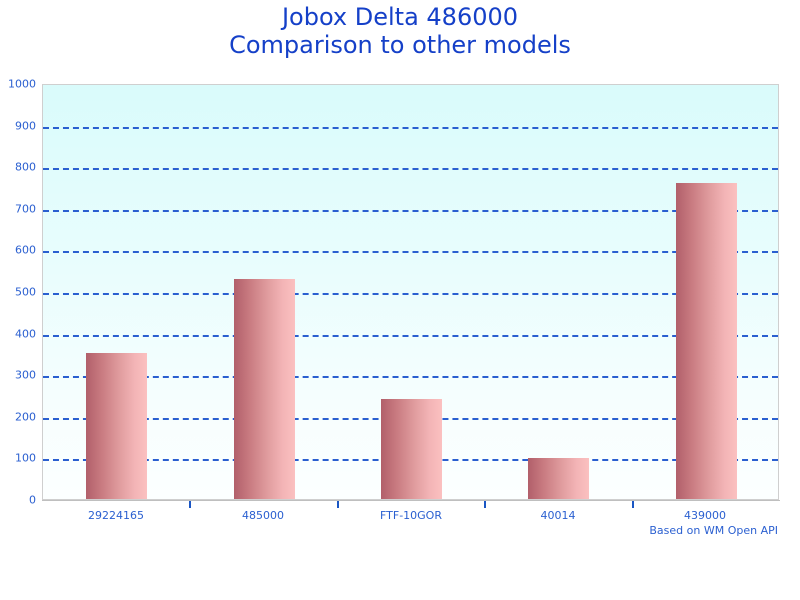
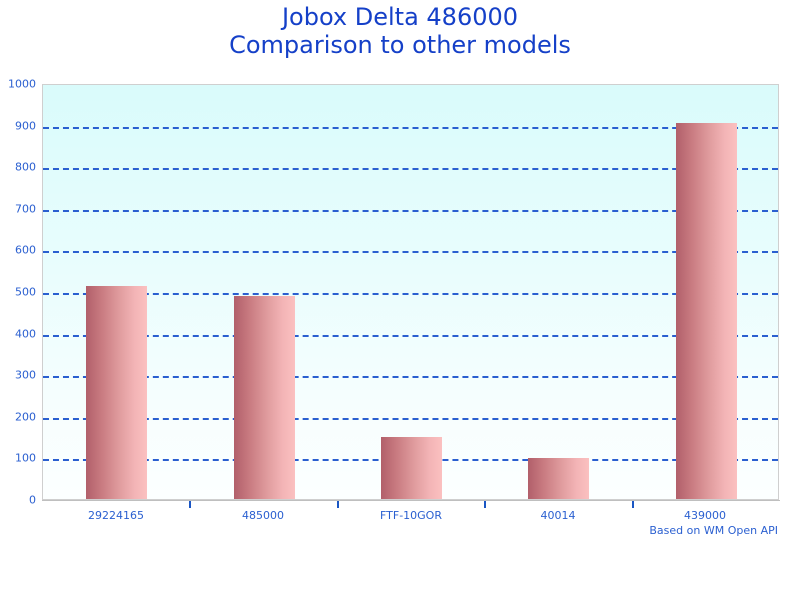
29224165: 350 -> 510
485000: 530 -> 490
FTF-10GOR: 240 -> 150
439000: 760 -> 900
